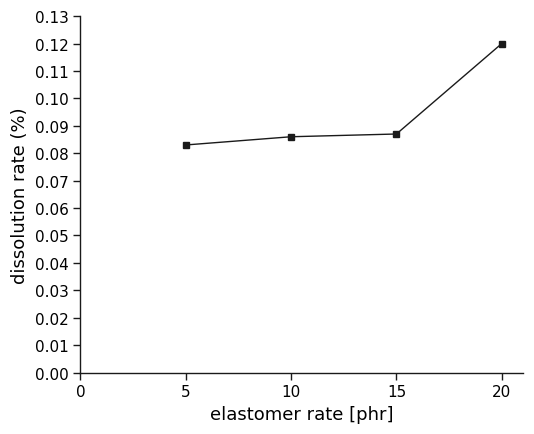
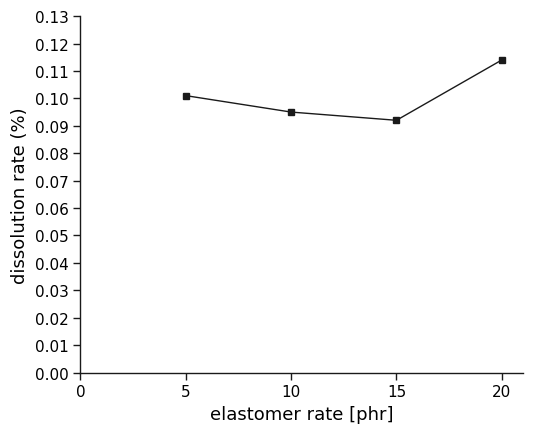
5: 0.083 -> 0.101
10: 0.086 -> 0.095
15: 0.087 -> 0.092
20: 0.120 -> 0.114
